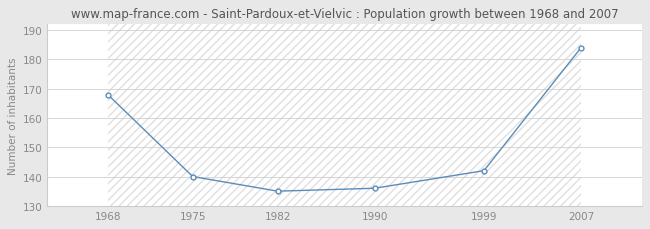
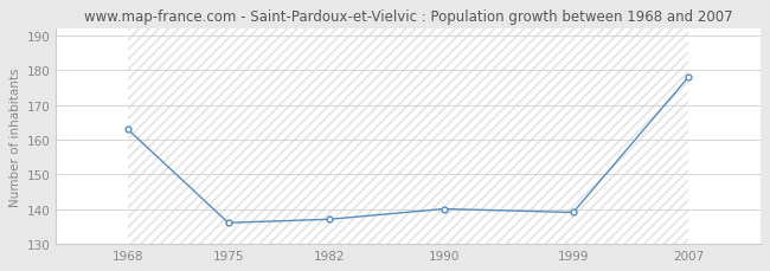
1968: 168 -> 163
1975: 140 -> 136
1982: 135 -> 137
1990: 136 -> 140
1999: 142 -> 139
2007: 184 -> 178
